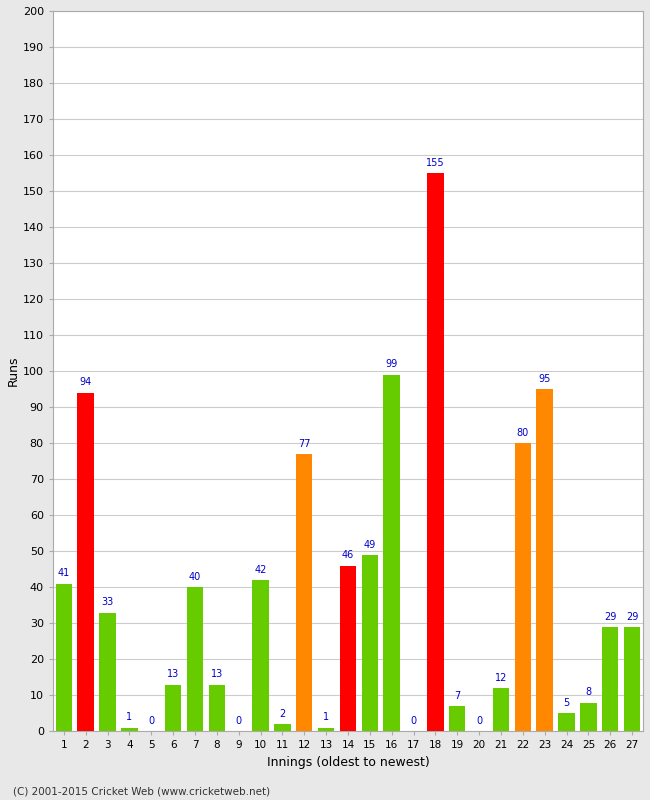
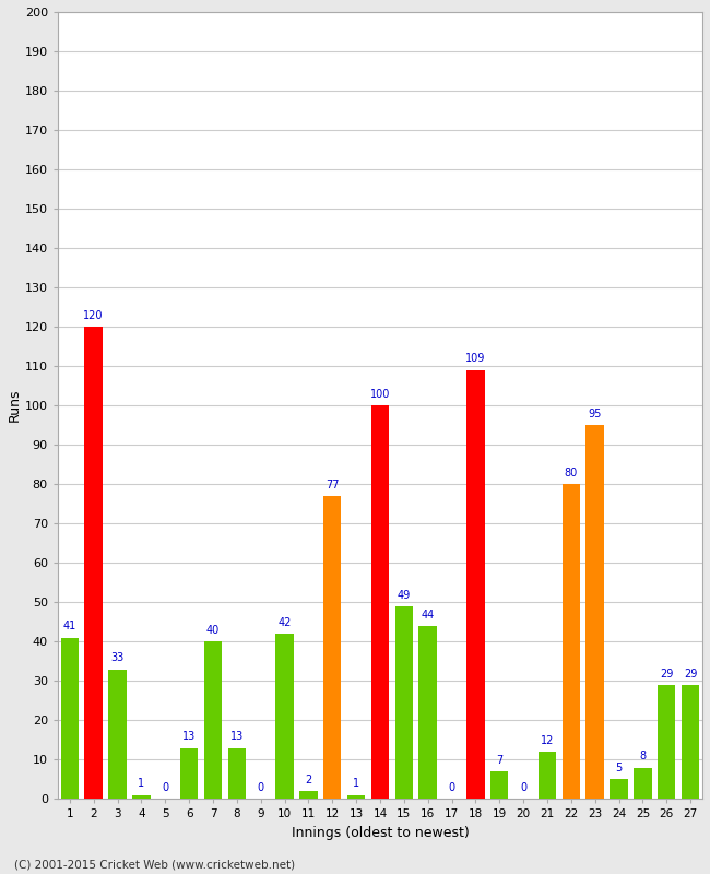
2: 94 -> 120
14: 46 -> 100
16: 99 -> 44
18: 155 -> 109
